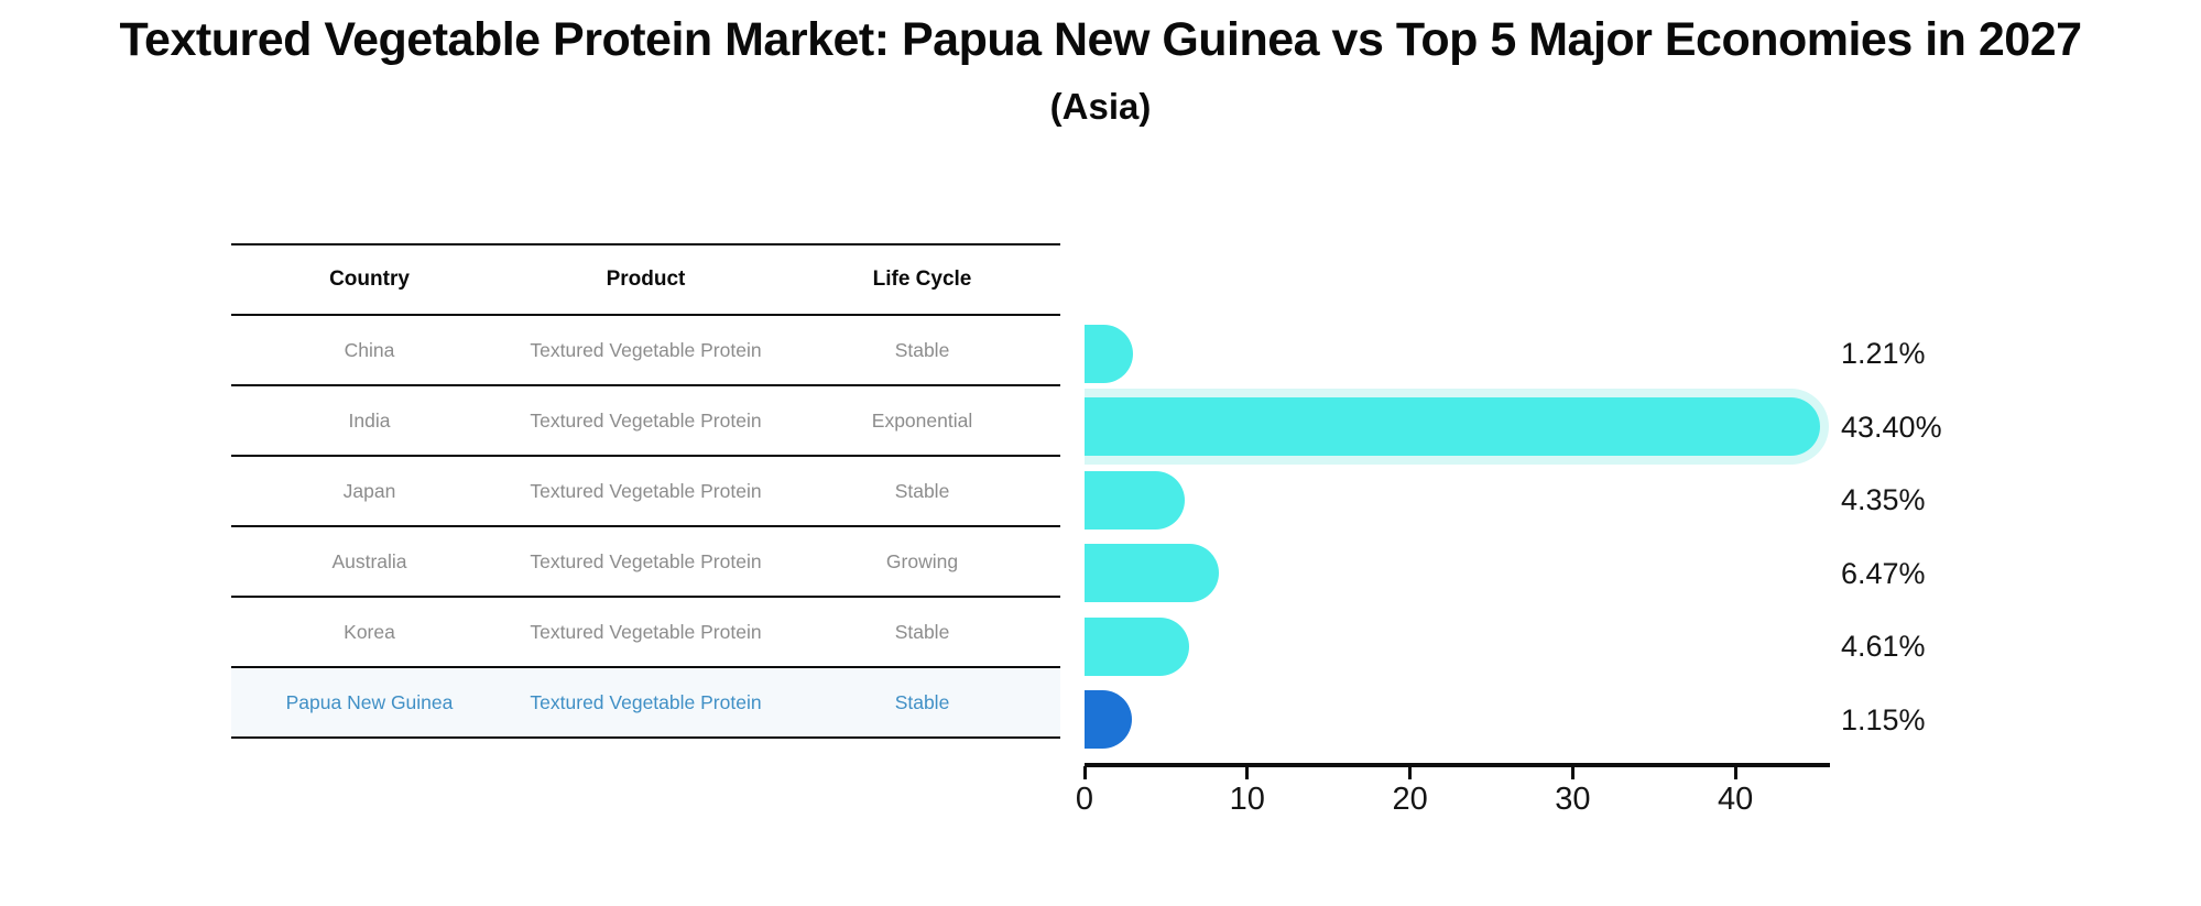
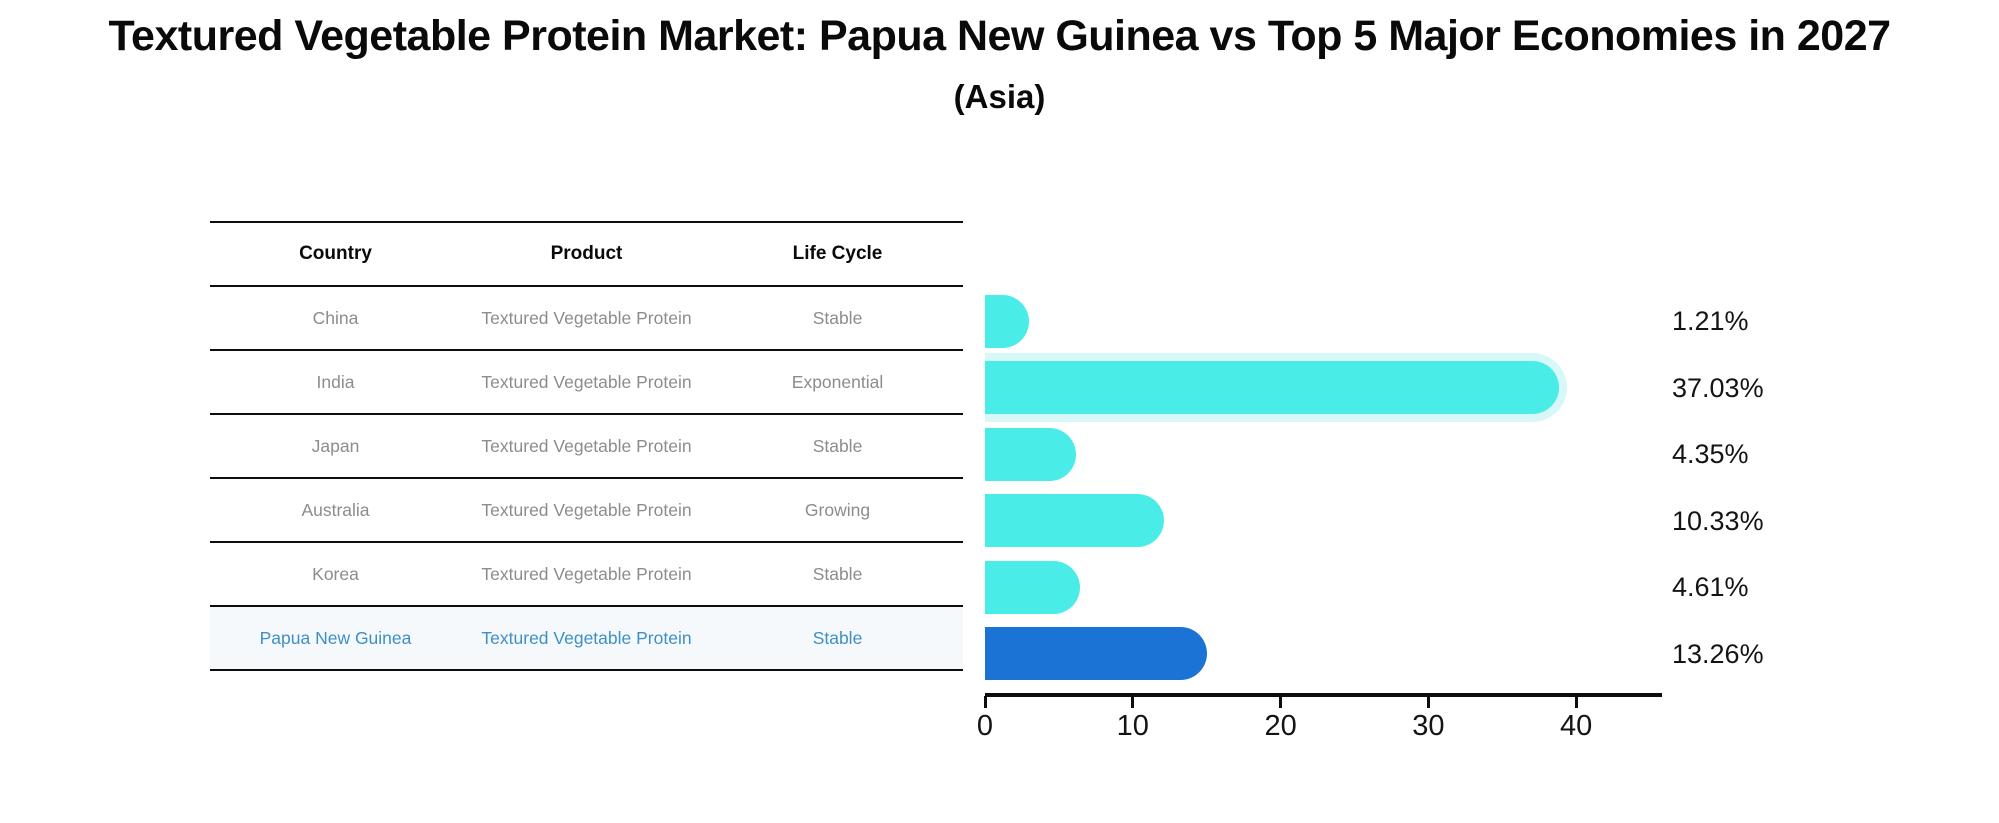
India: 43.40% -> 37.03%
Australia: 6.47% -> 10.33%
Papua New Guinea: 1.15% -> 13.26%
